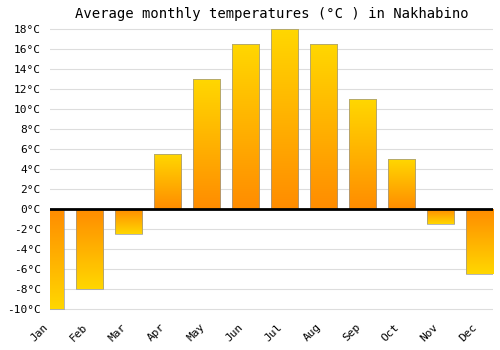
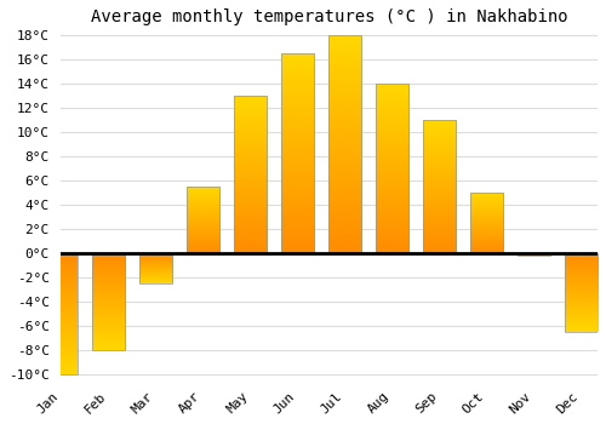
Aug: 16.5°C -> 14.0°C
Nov: -1.5°C -> -0.2°C
